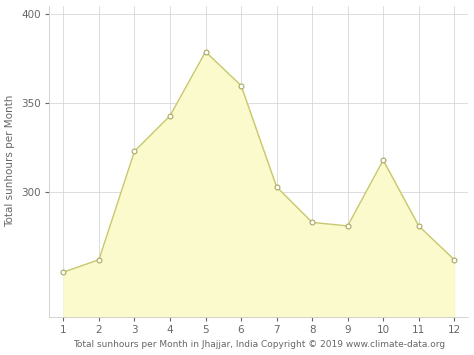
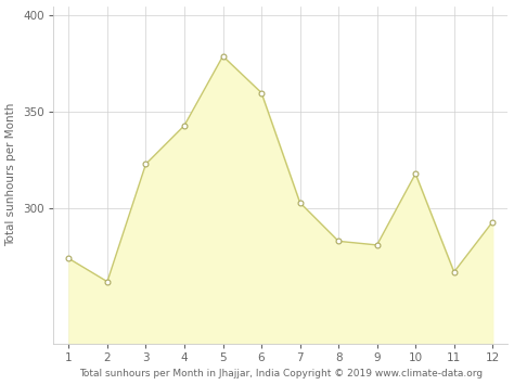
1: 255 -> 274
11: 281 -> 267
12: 262 -> 293
